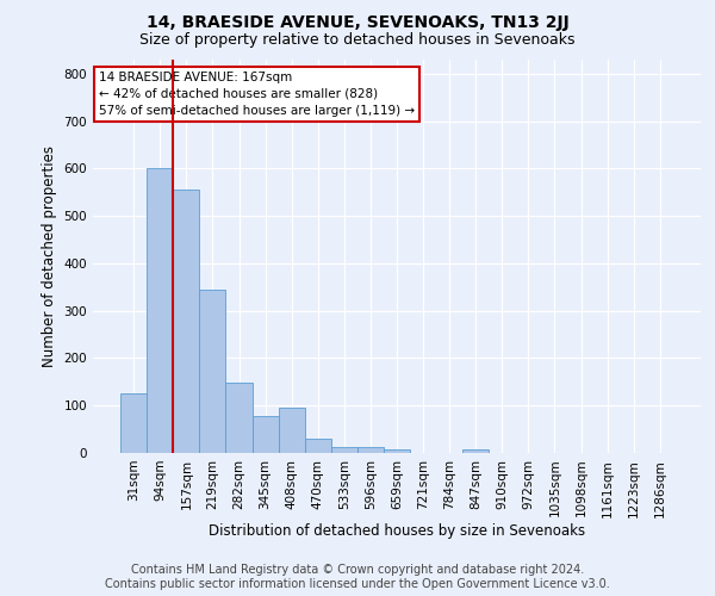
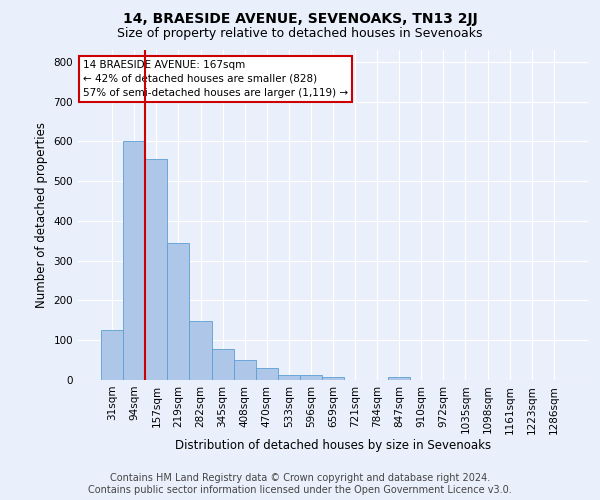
408sqm: 95 -> 51
